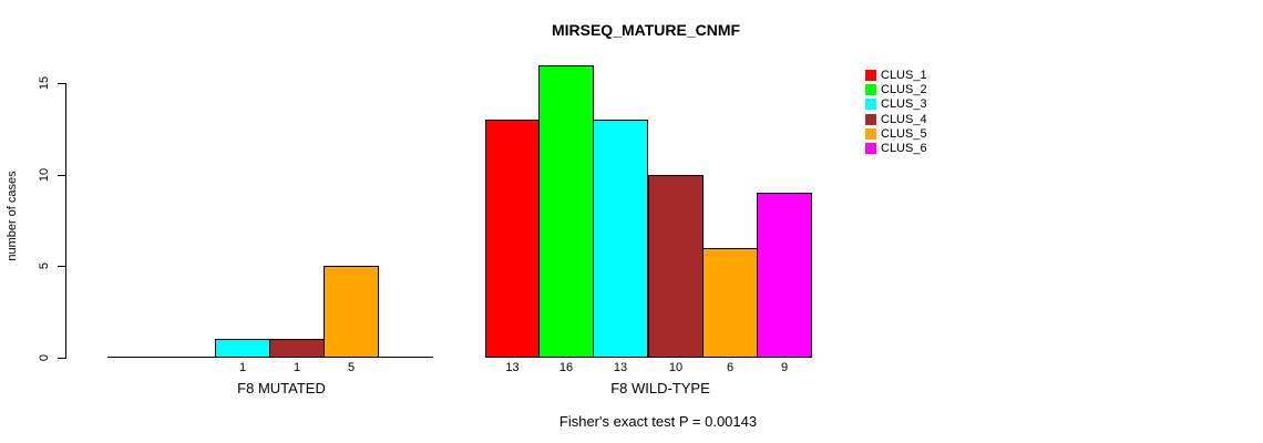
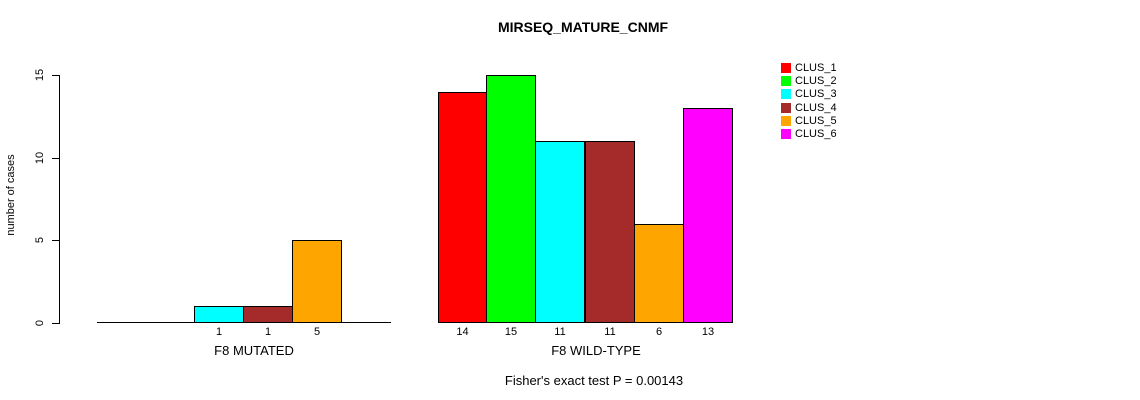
CLUS_1/F8 WILD-TYPE: 13 -> 14
CLUS_2/F8 WILD-TYPE: 16 -> 15
CLUS_3/F8 WILD-TYPE: 13 -> 11
CLUS_4/F8 WILD-TYPE: 10 -> 11
CLUS_6/F8 WILD-TYPE: 9 -> 13
